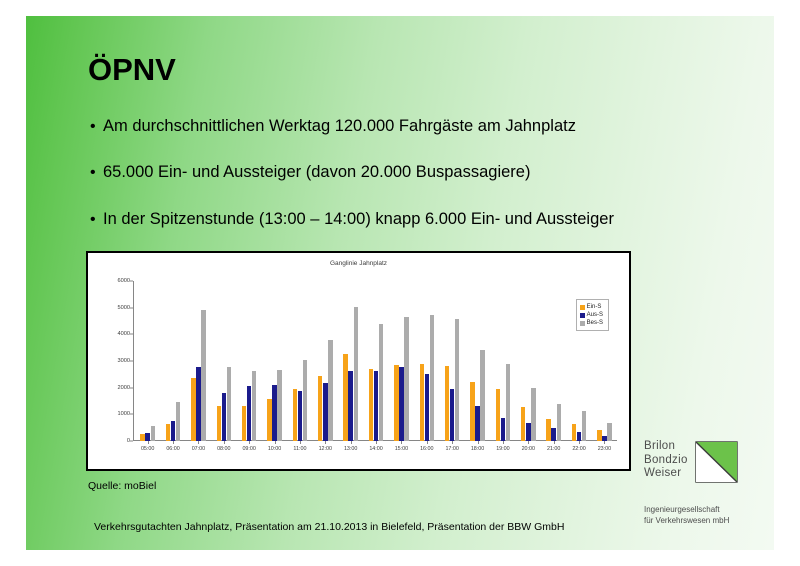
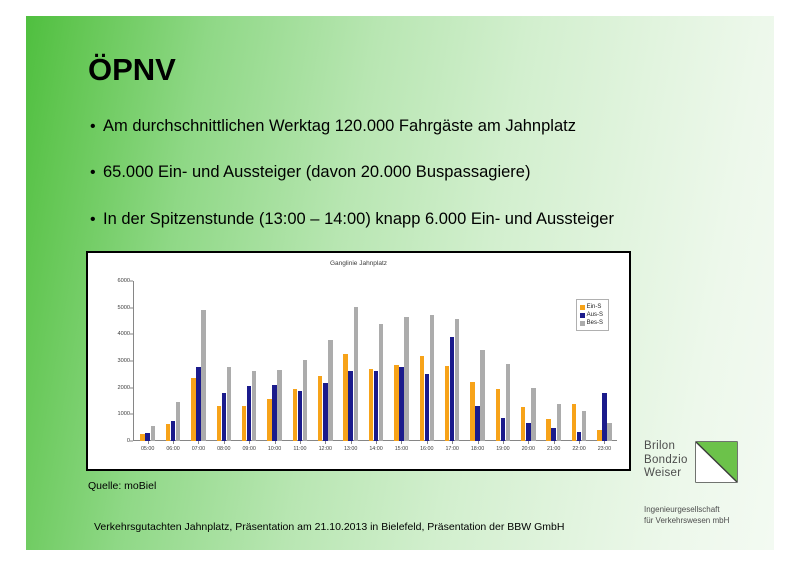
Ein-S/16:00: 2900 -> 3200
Aus-S/17:00: 1900 -> 3900
Ein-S/22:00: 600 -> 1400
Aus-S/23:00: 200 -> 1800
